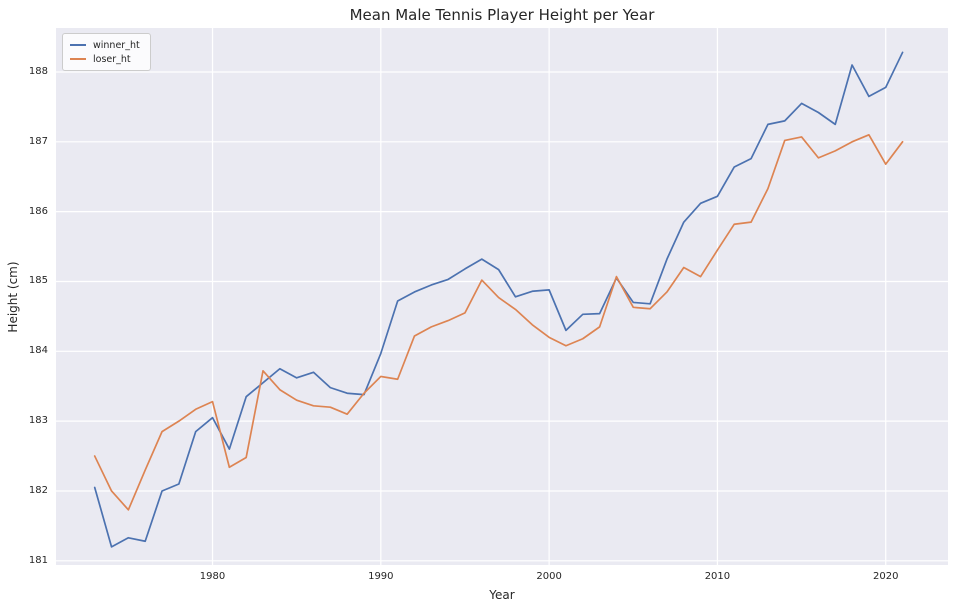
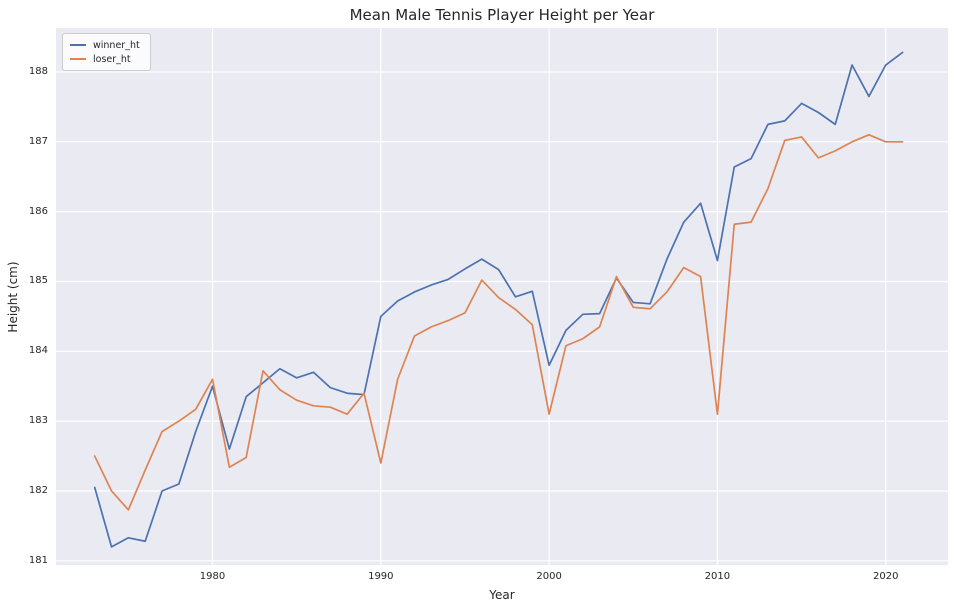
winner_ht/1980: 183.1 -> 183.5
loser_ht/1980: 183.3 -> 183.6
winner_ht/1990: 184.0 -> 184.5
loser_ht/1990: 183.6 -> 182.4
winner_ht/2000: 184.9 -> 183.8
loser_ht/2000: 184.2 -> 183.1
winner_ht/2010: 186.2 -> 185.3
loser_ht/2010: 185.4 -> 183.1
winner_ht/2020: 187.8 -> 188.1
loser_ht/2020: 186.7 -> 187.0
